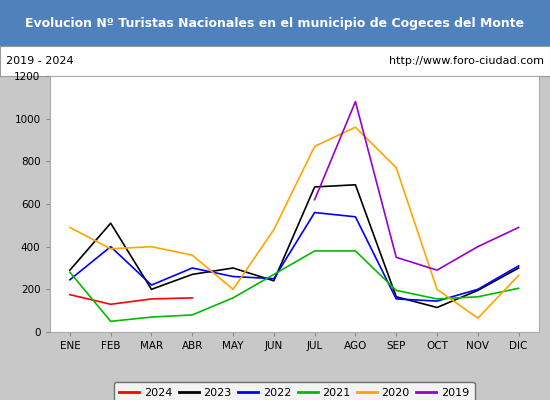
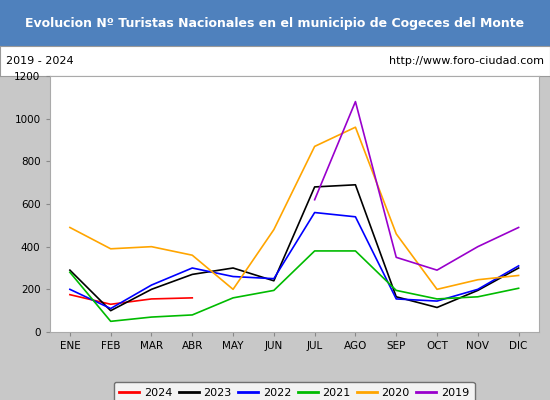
2022/ENE: 245 -> 200
2023/FEB: 510 -> 100
2022/FEB: 400 -> 110
2021/JUN: 270 -> 195
2020/SEP: 770 -> 460
2020/NOV: 65 -> 245
